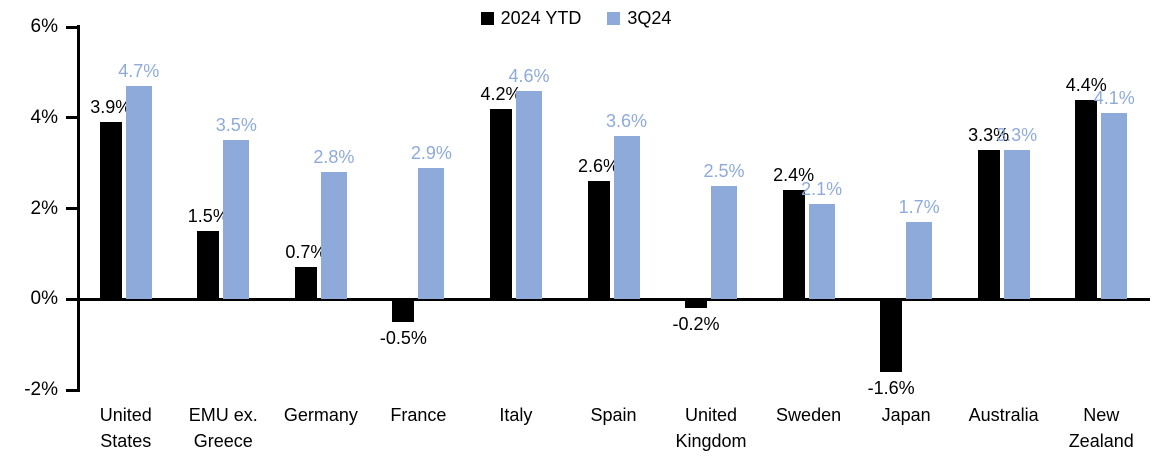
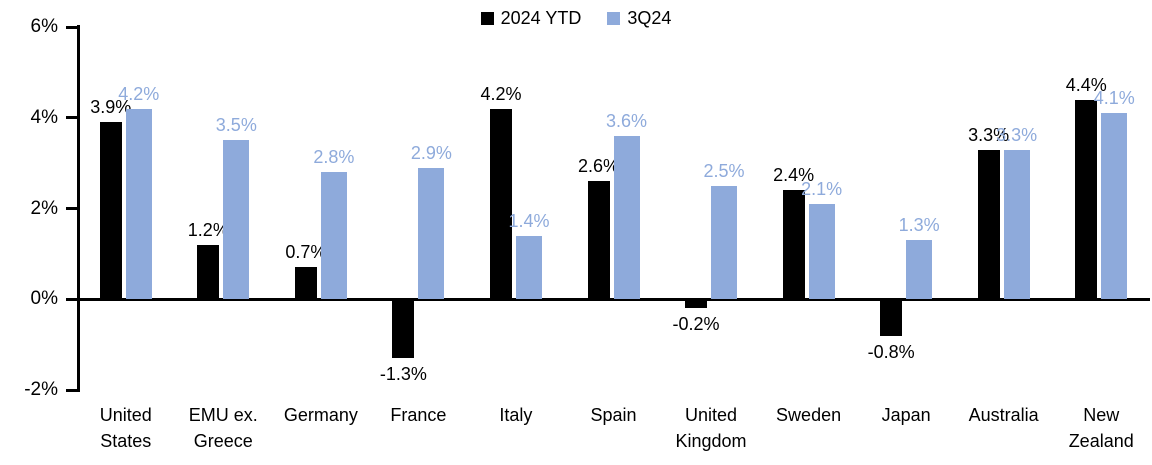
3Q24/United States: 4.7% -> 4.2%
2024 YTD/EMU ex. Greece: 1.5% -> 1.2%
2024 YTD/France: -0.5% -> -1.3%
3Q24/Italy: 4.6% -> 1.4%
2024 YTD/Japan: -1.6% -> -0.8%
3Q24/Japan: 1.7% -> 1.3%
